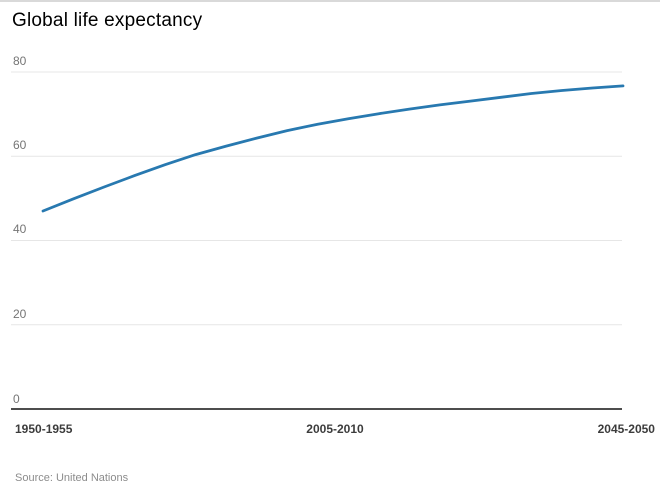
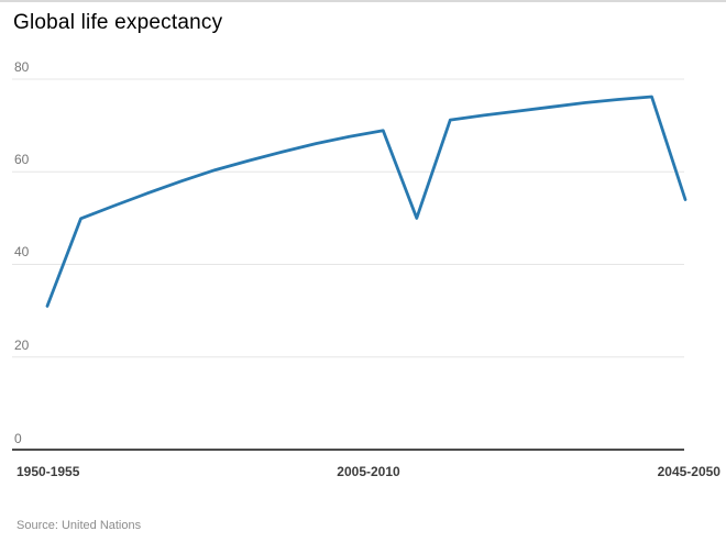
1950-1955: 47 -> 31
2005-2010: 70 -> 50
2045-2050: 77 -> 54
